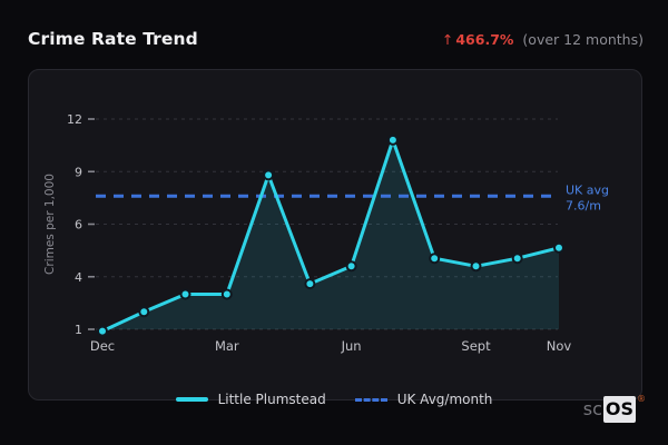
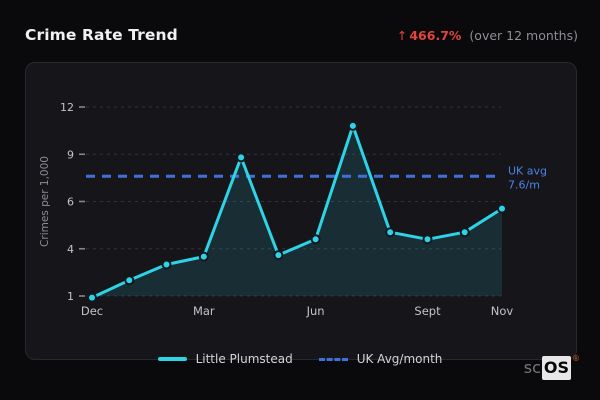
Mar: 3.0 -> 3.5
Nov: 5.1 -> 5.7
